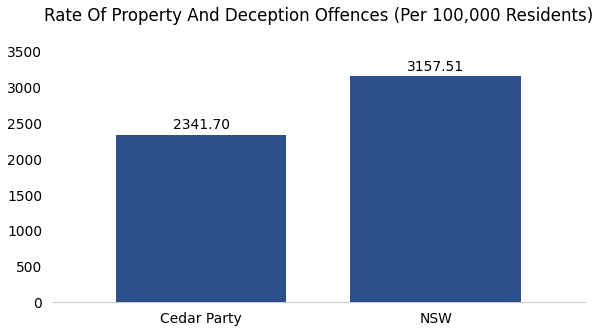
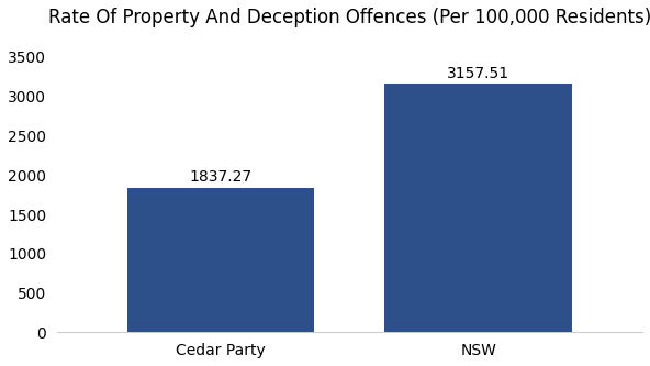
Cedar Party: 2341.70 -> 1837.27
